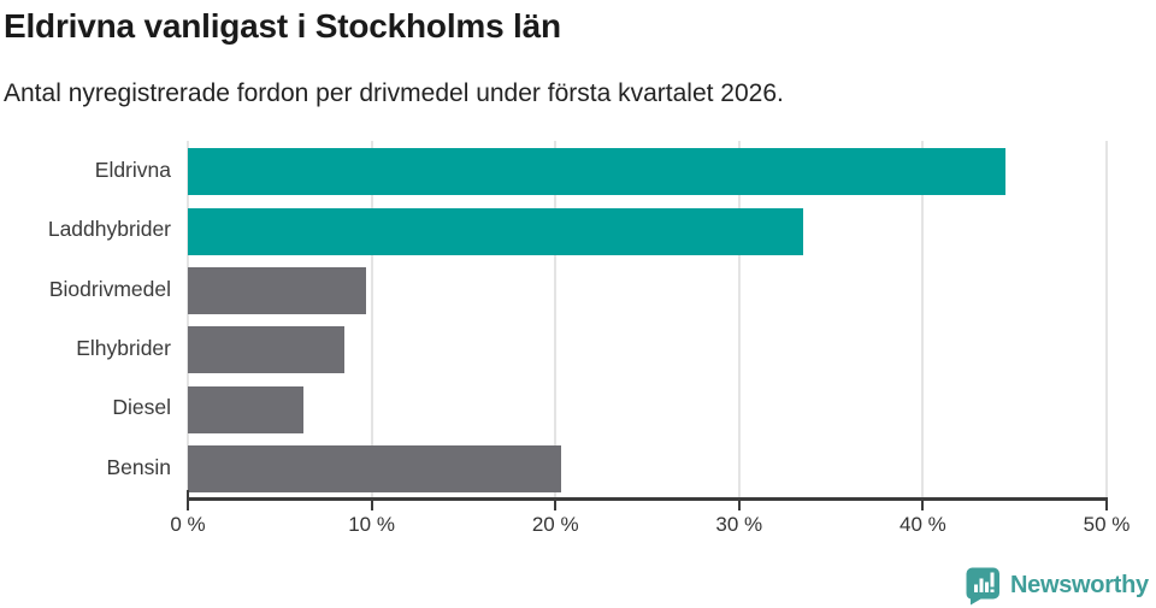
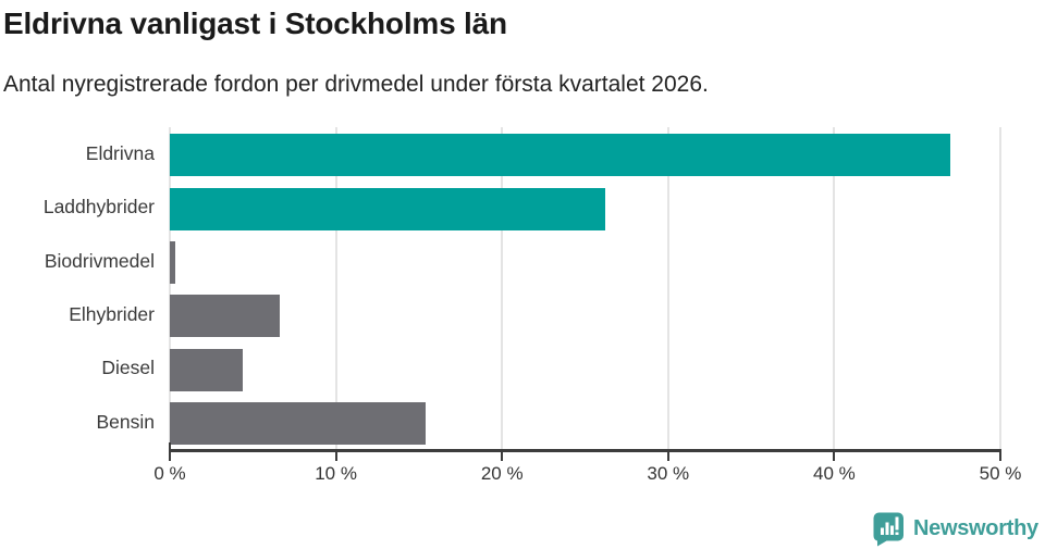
Eldrivna: 44.5% -> 47.0%
Laddhybrider: 33.5% -> 26.2%
Biodrivmedel: 9.7% -> 0.3%
Elhybrider: 8.5% -> 6.6%
Diesel: 6.3% -> 4.4%
Bensin: 20.3% -> 15.4%
